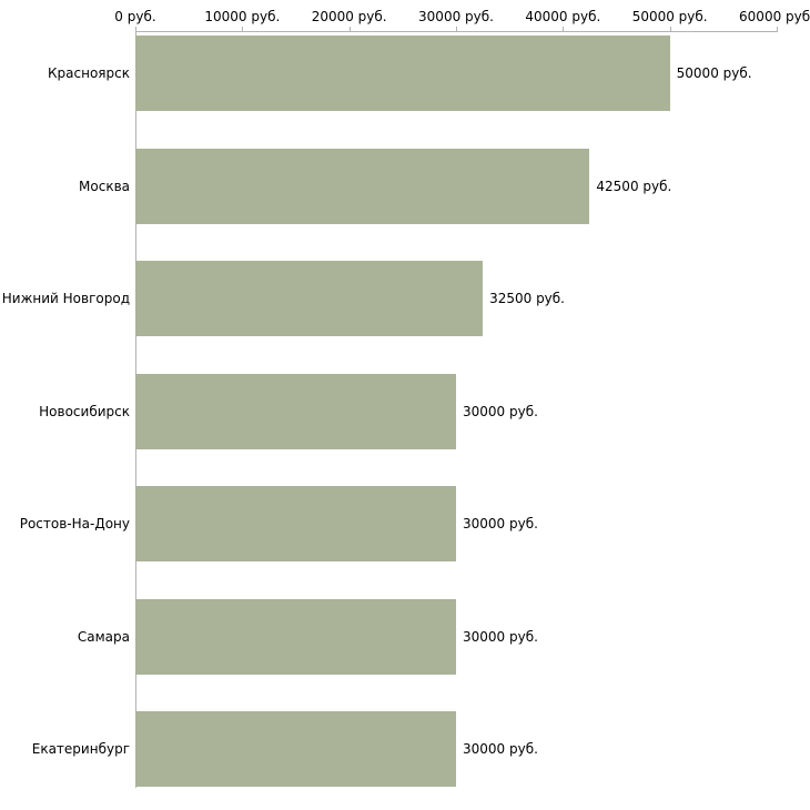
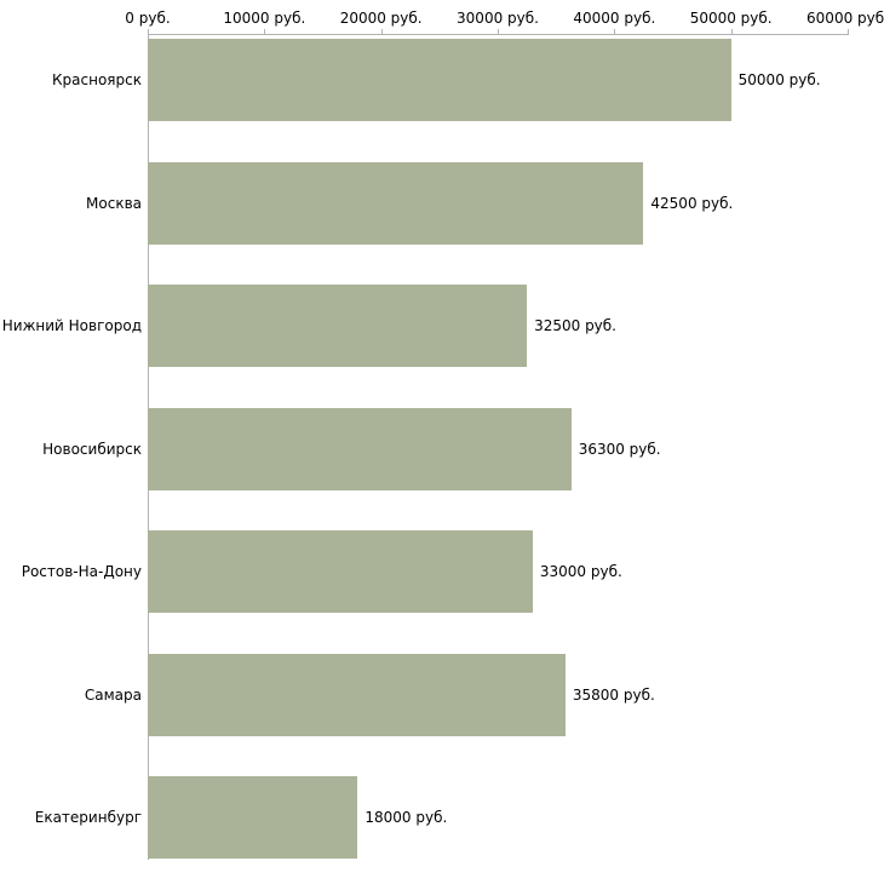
Новосибирск: 30000 -> 36300
Ростов-На-Дону: 30000 -> 33000
Самара: 30000 -> 35800
Екатеринбург: 30000 -> 18000
